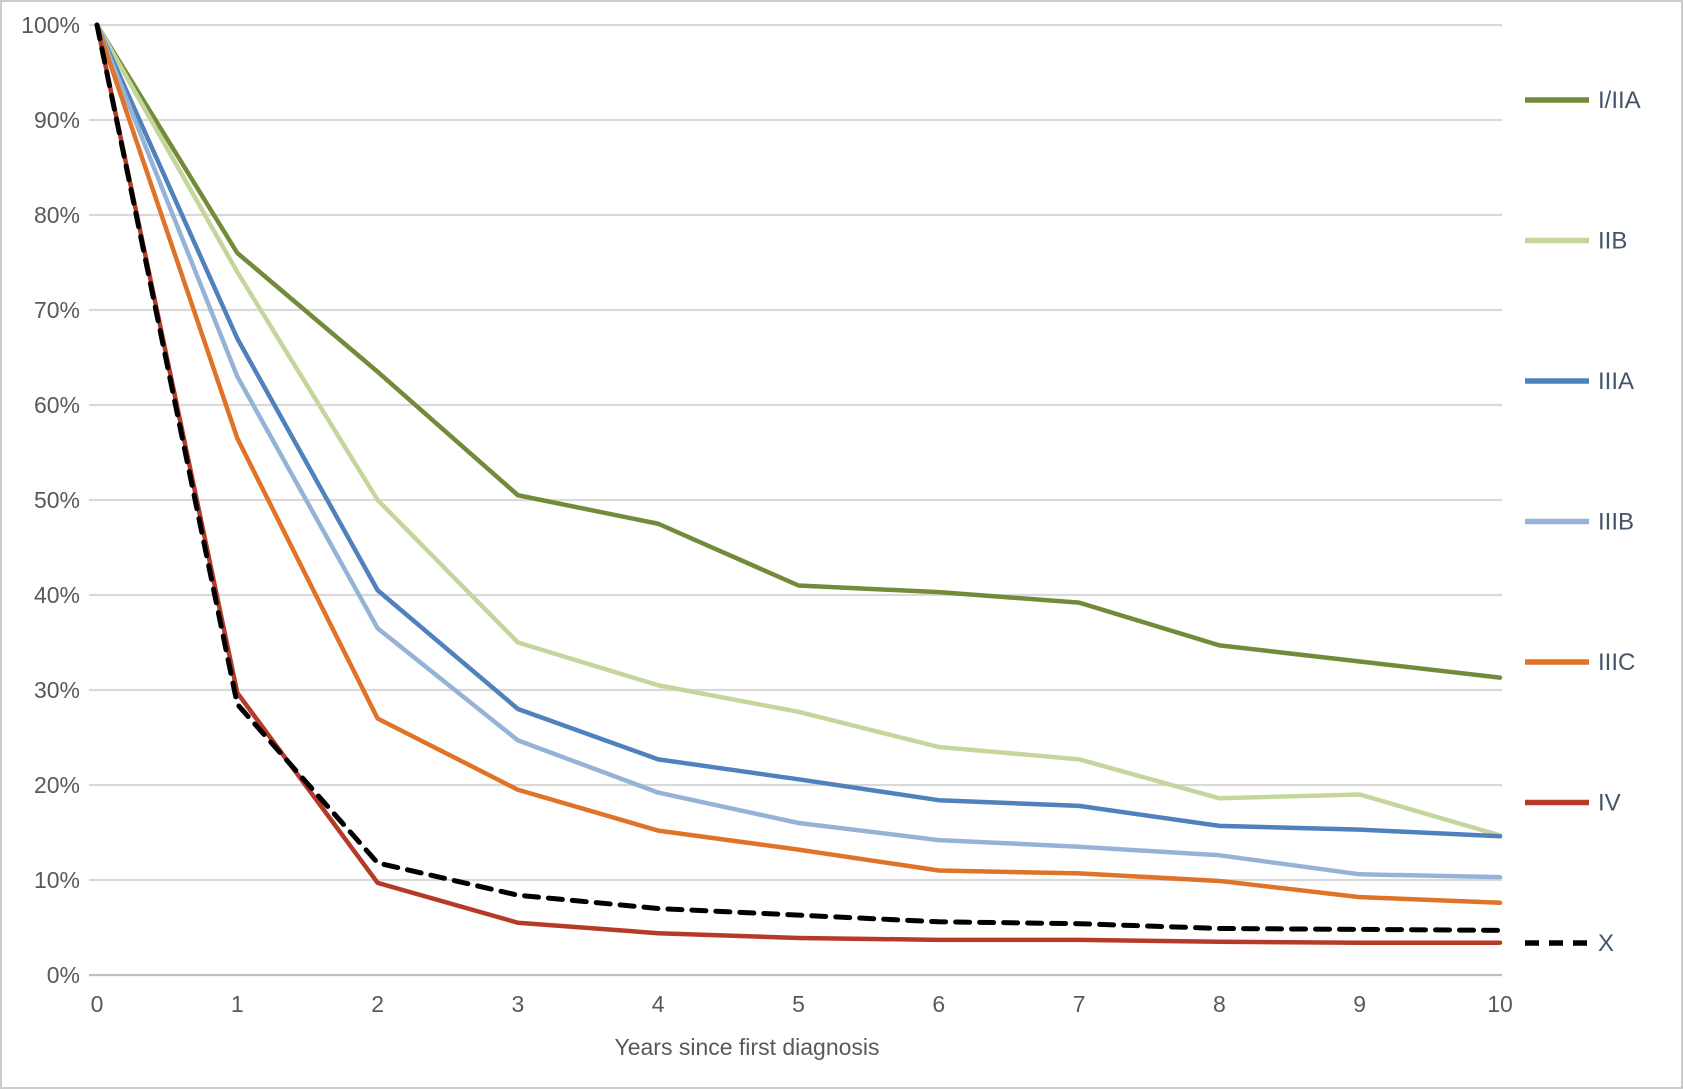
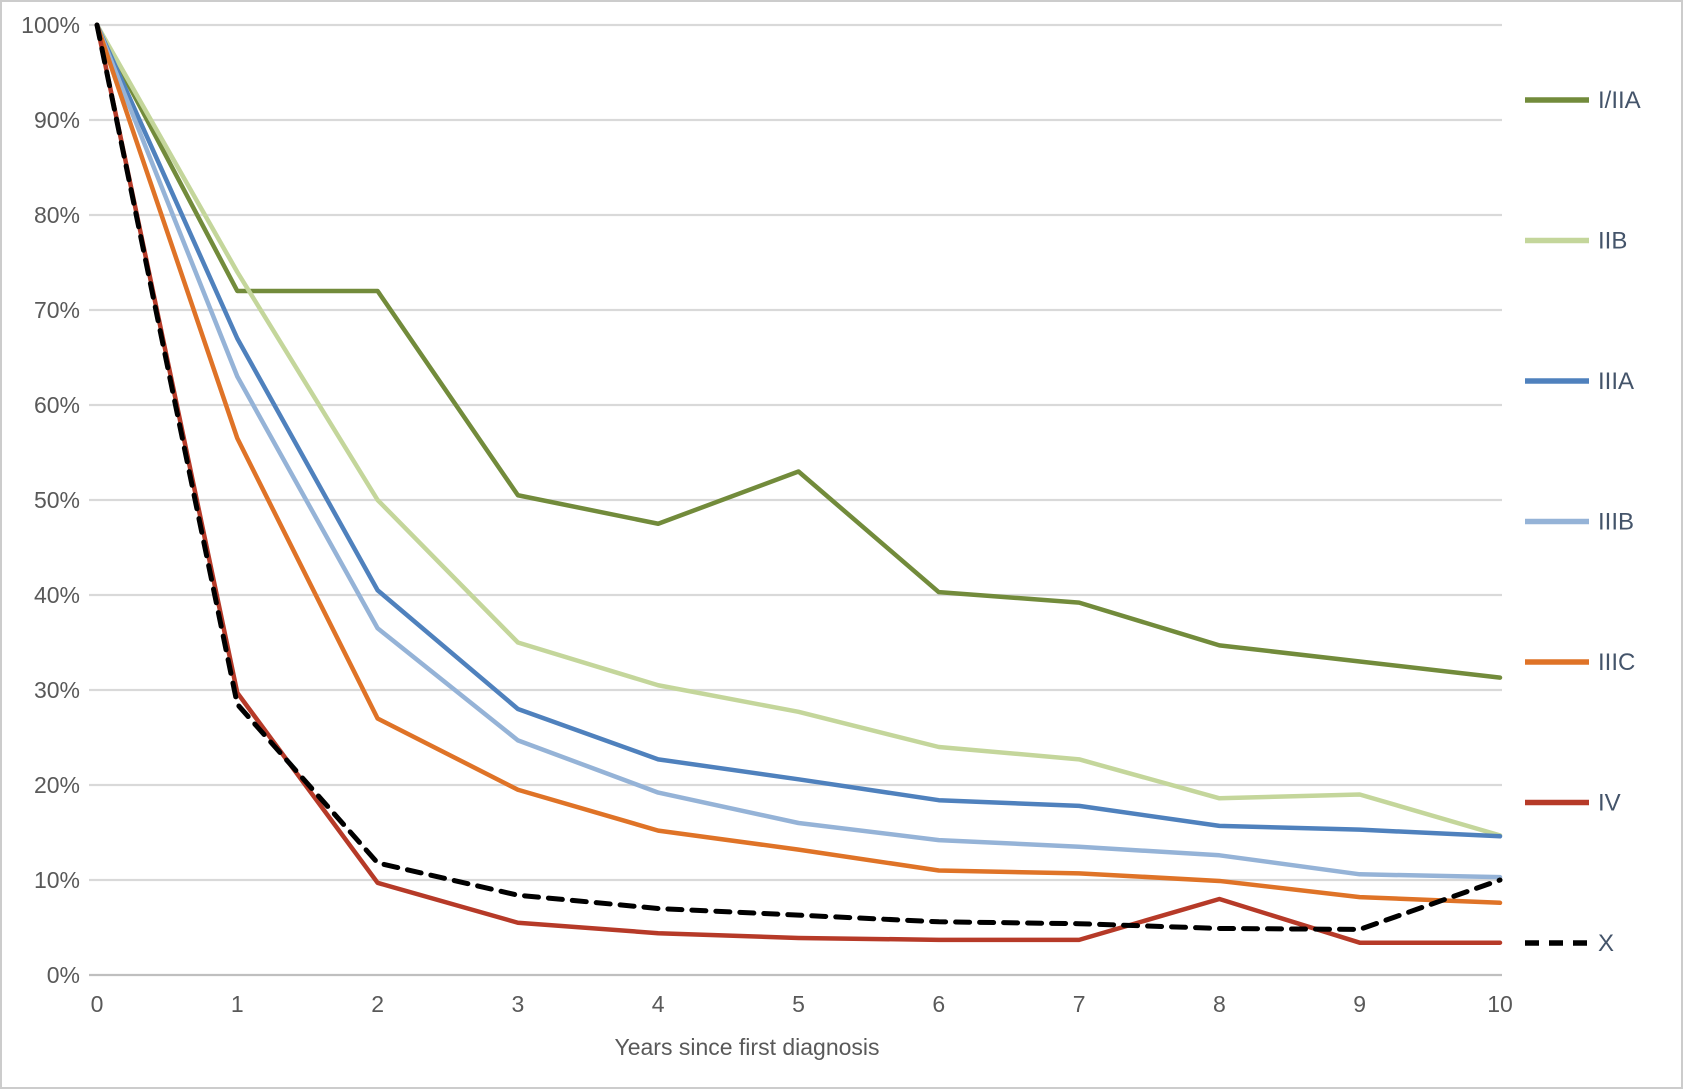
I/IIA/1: 76% -> 72%
I/IIA/2: 64% -> 72%
I/IIA/5: 41% -> 53%
IV/8: 4% -> 8%
X/10: 5% -> 10%
